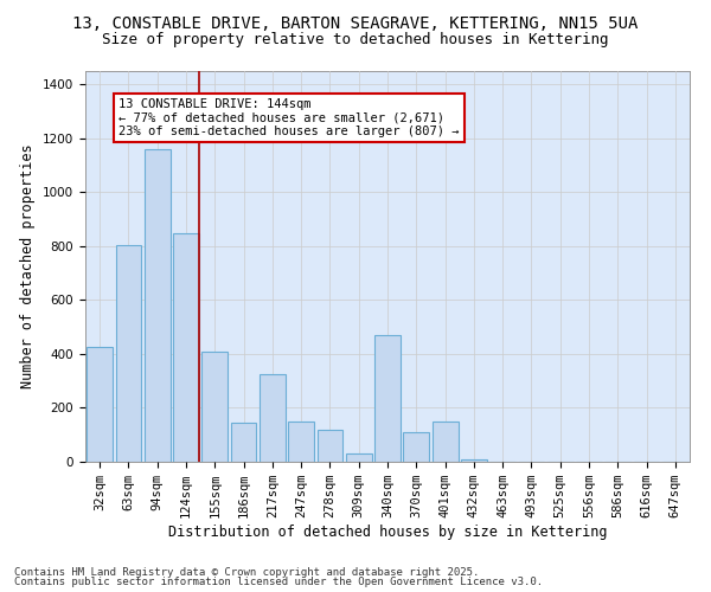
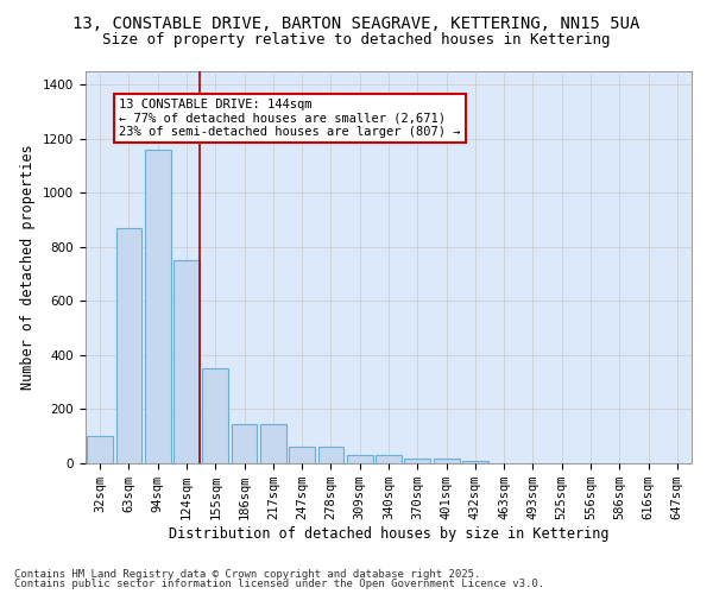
32sqm: 425 -> 100
63sqm: 805 -> 870
124sqm: 850 -> 750
155sqm: 410 -> 350
217sqm: 325 -> 145
247sqm: 150 -> 60
278sqm: 120 -> 60
340sqm: 470 -> 30
370sqm: 110 -> 18
401sqm: 150 -> 18
